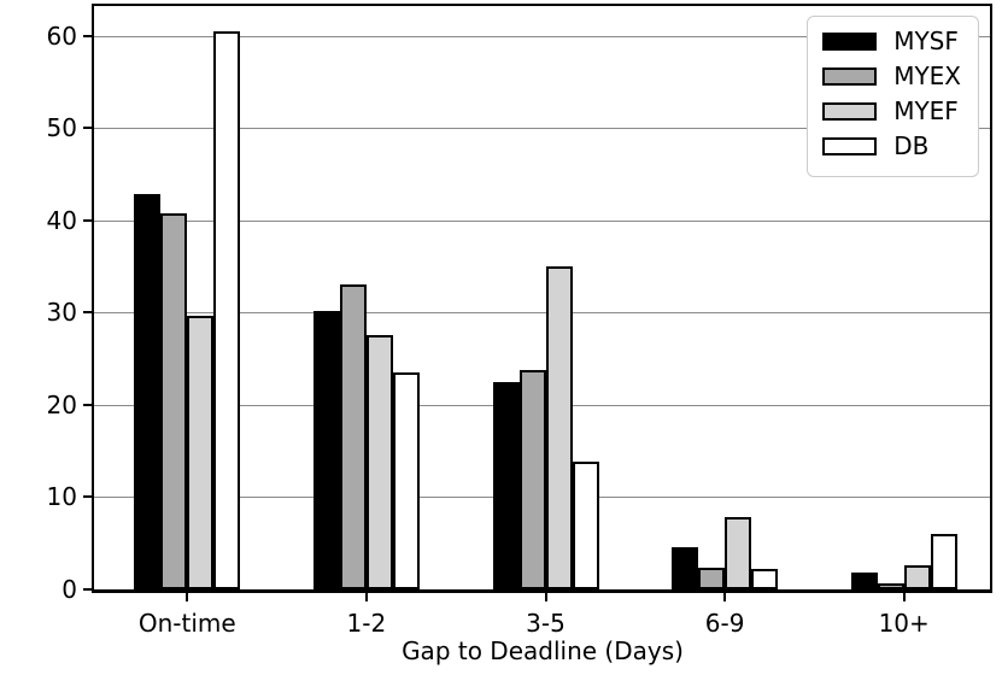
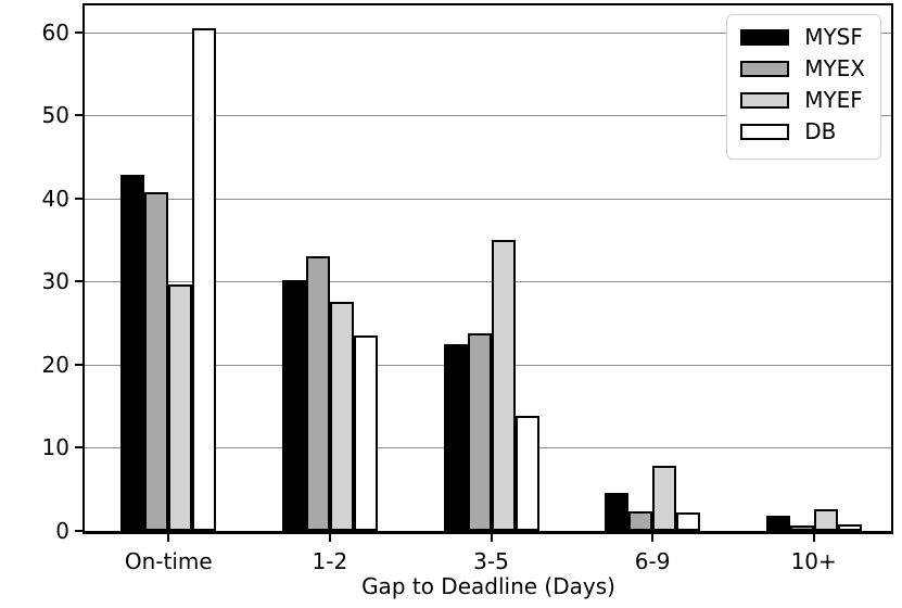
DB/10+: 6 -> 1
